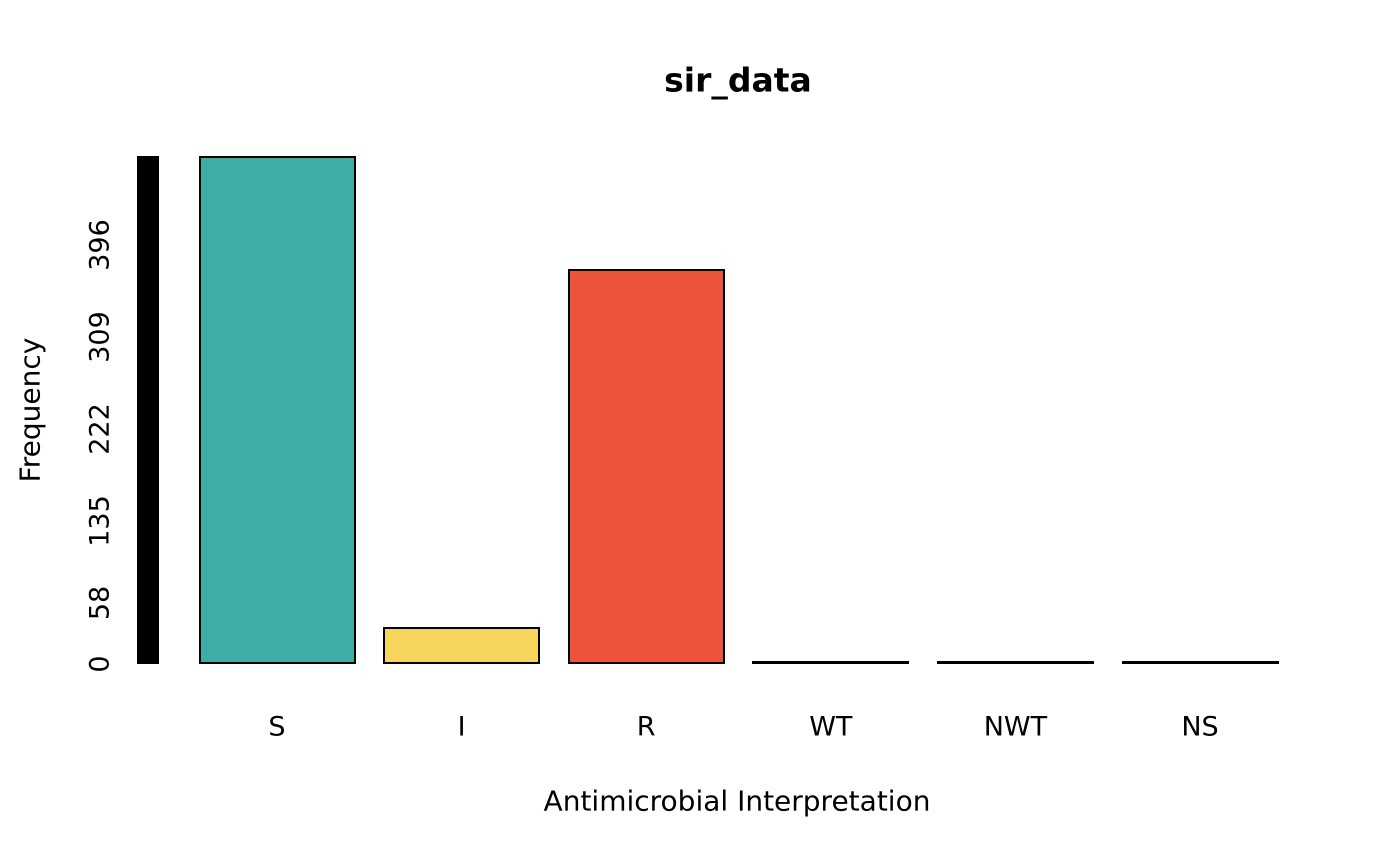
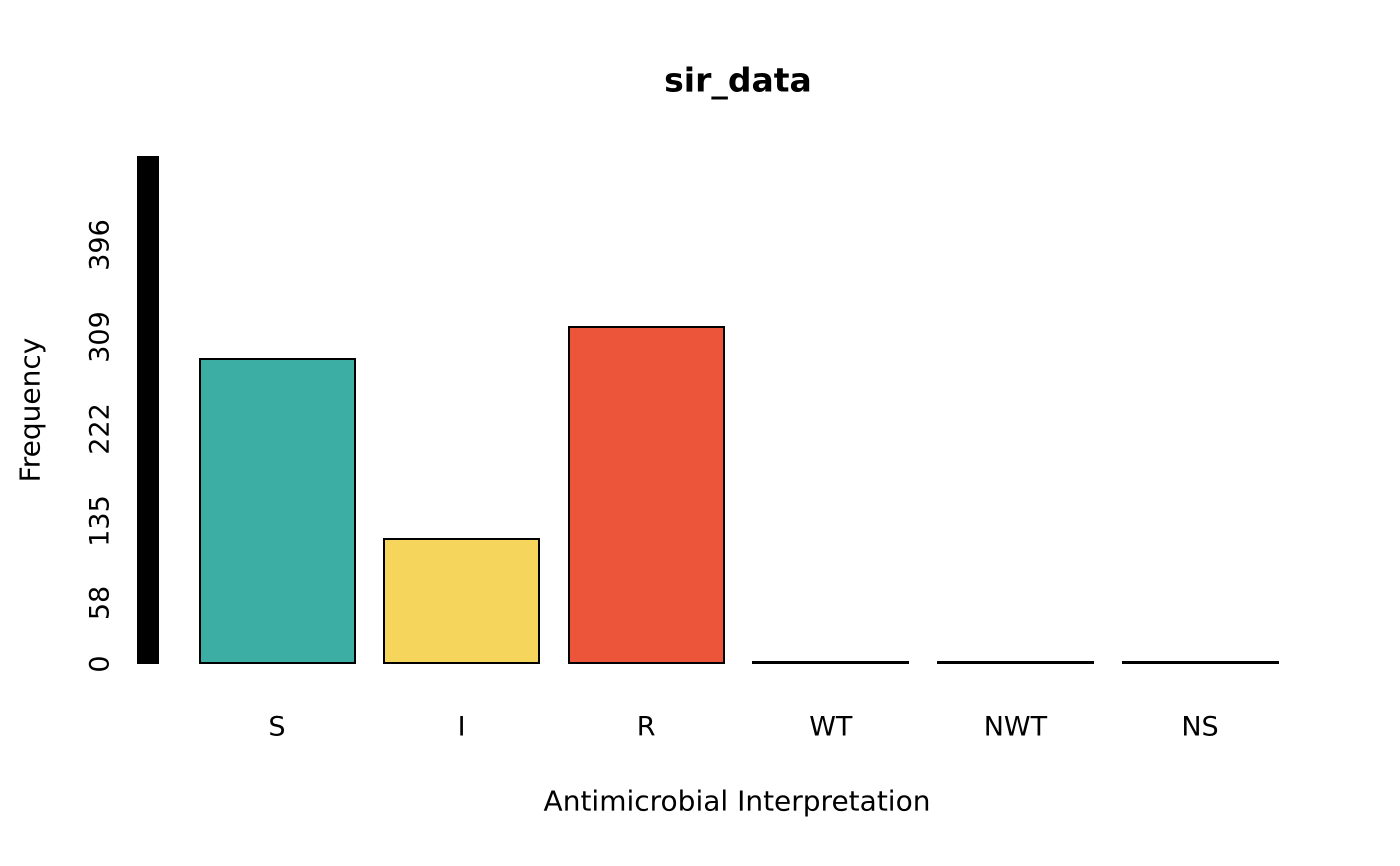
S: 480 -> 289
I: 35 -> 119
R: 373 -> 319
